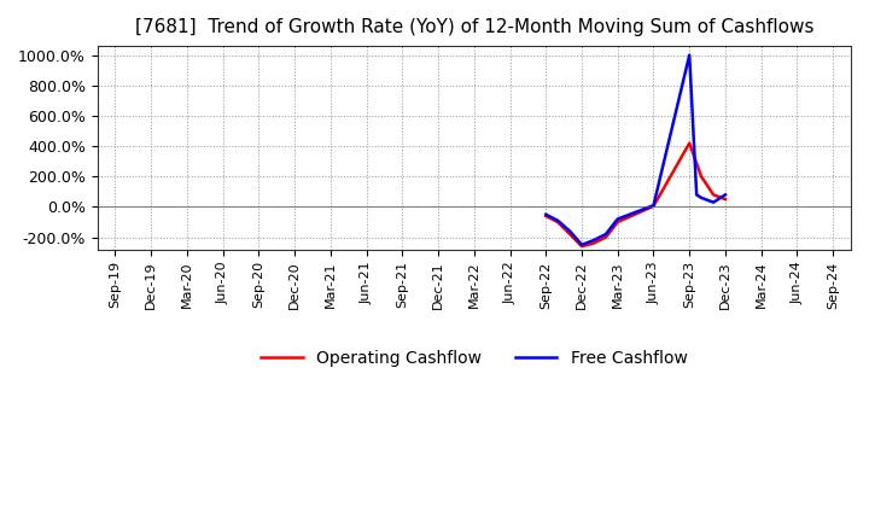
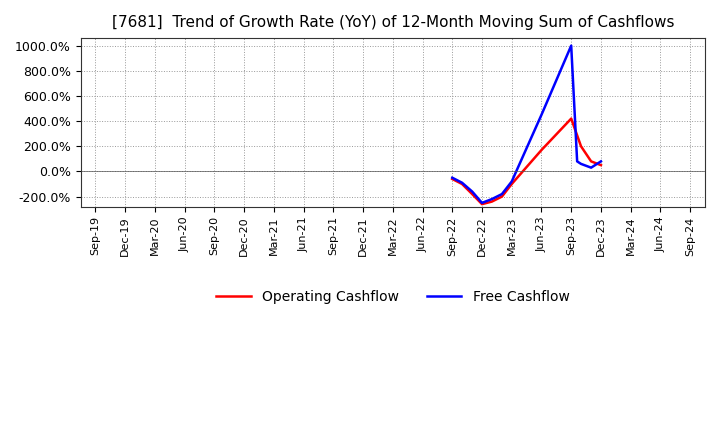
Operating Cashflow/Jun-23: 0% -> 170%
Free Cashflow/Jun-23: 10% -> 450%
